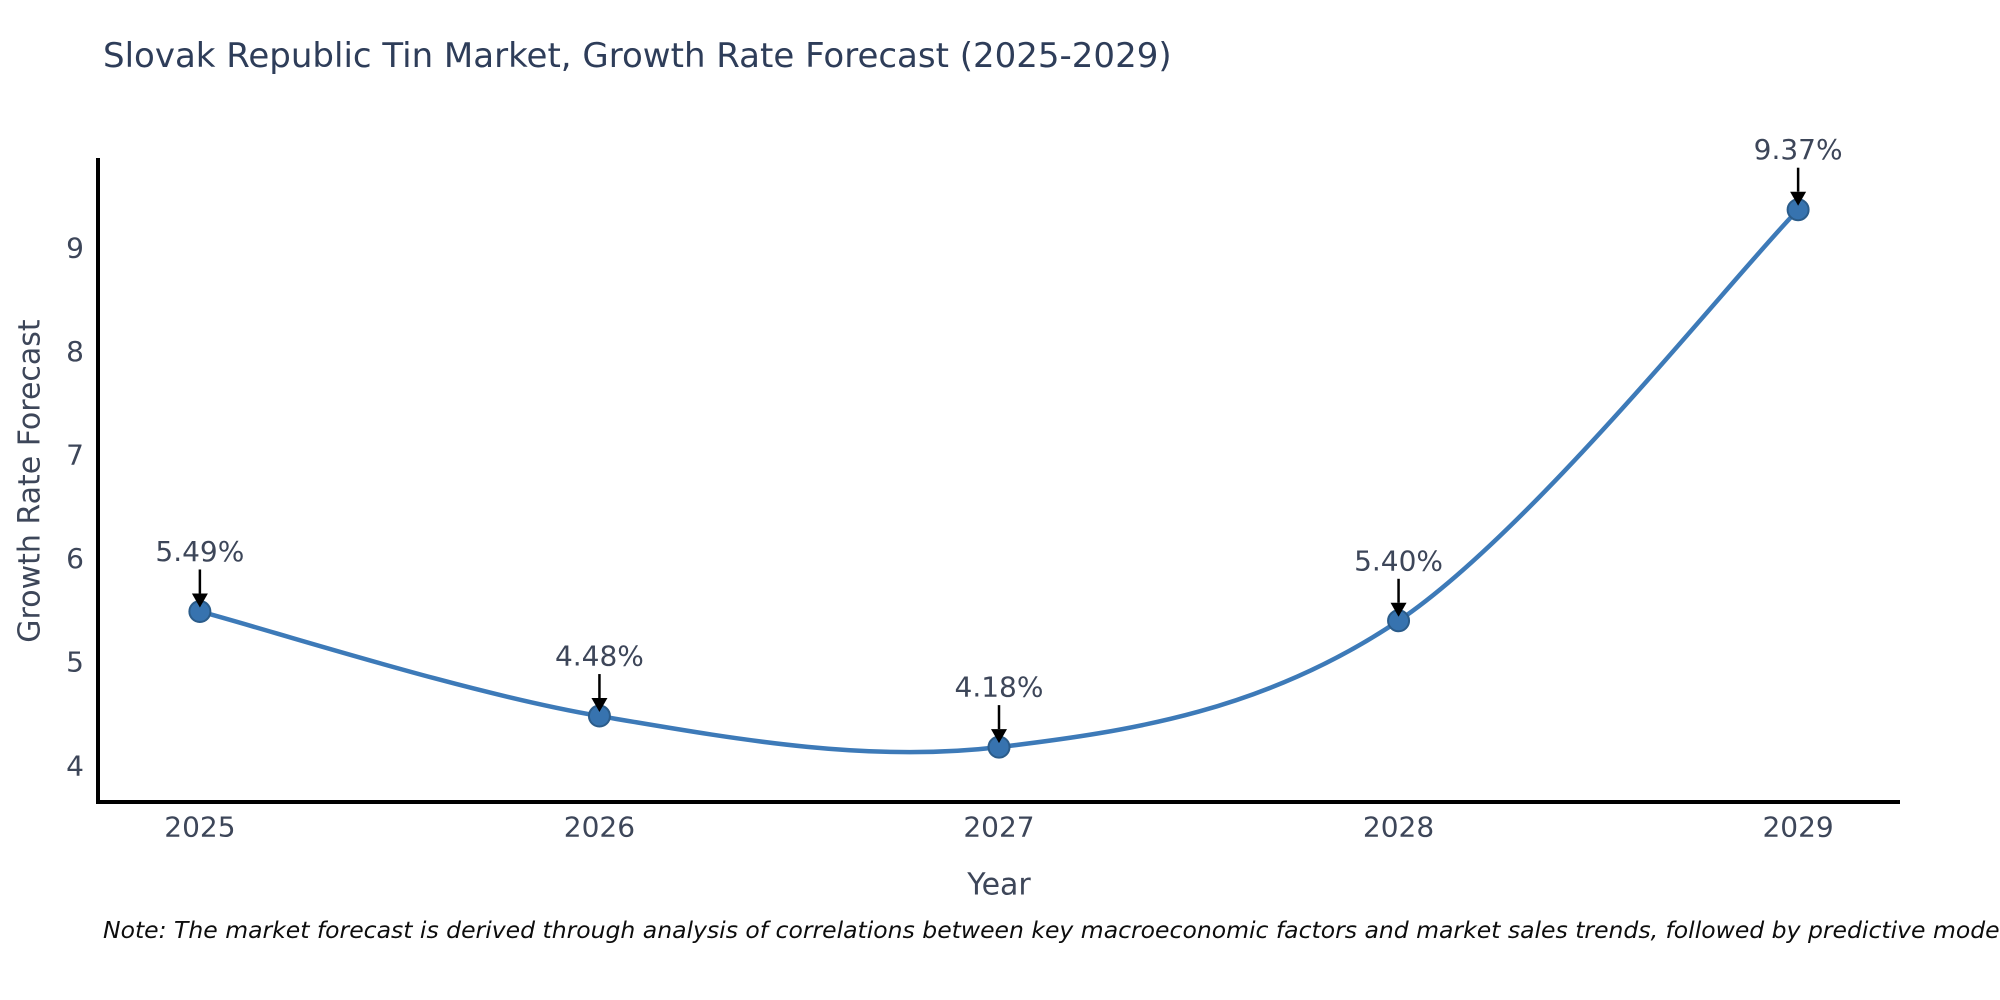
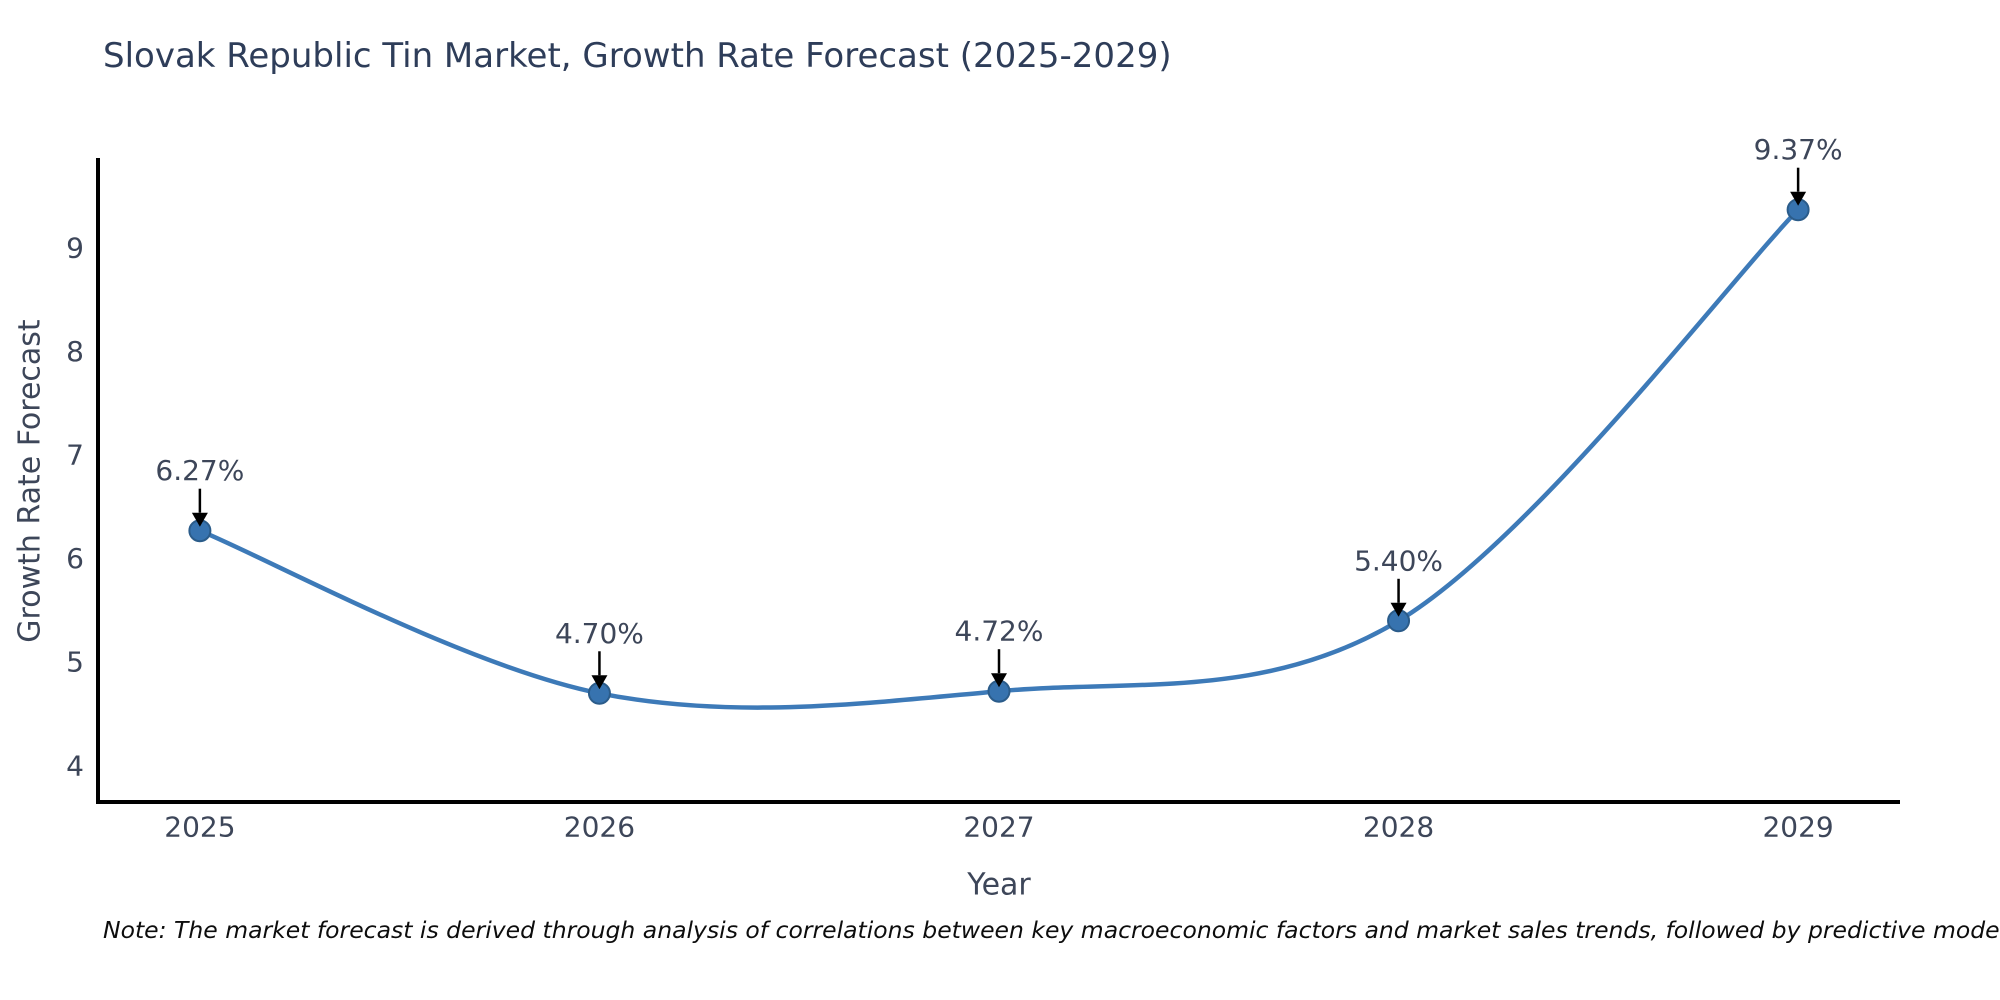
2025: 5.49% -> 6.27%
2026: 4.48% -> 4.70%
2027: 4.18% -> 4.72%
